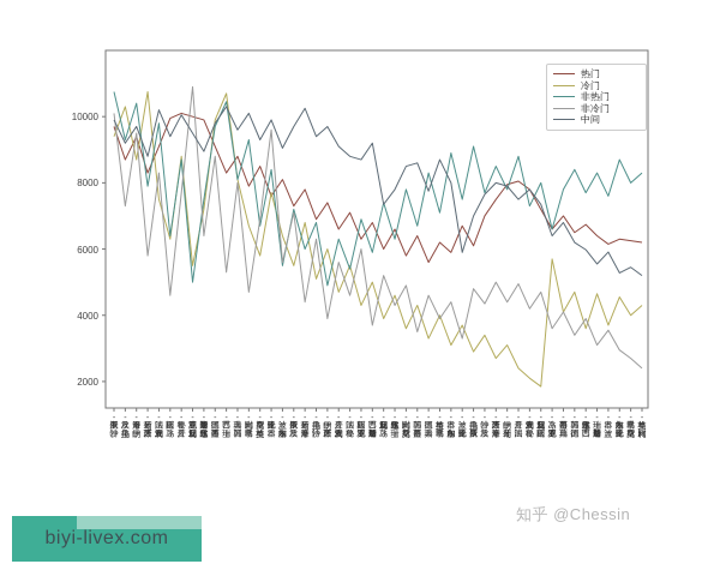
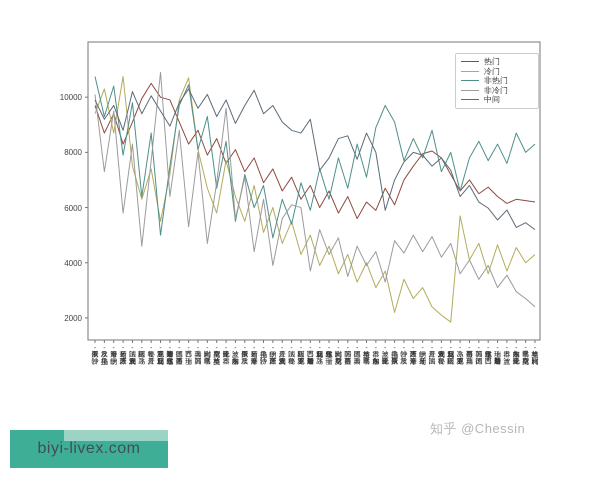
热门/秘鲁-丹麦: 10100 -> 10500
冷门/秘鲁-丹麦: 8800 -> 7400
非冷门/法国-秘鲁: 4600 -> 6100
非热门/波兰-哥伦比亚: 7500 -> 9700
冷门/乌拉圭-俄罗斯: 2900 -> 2200
